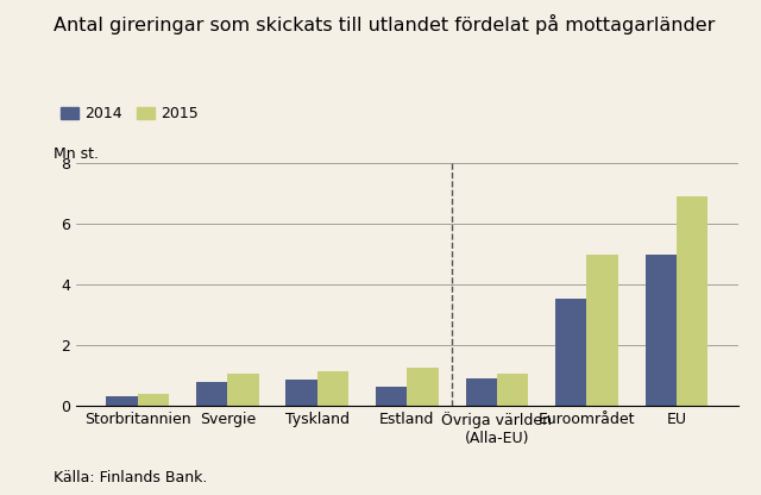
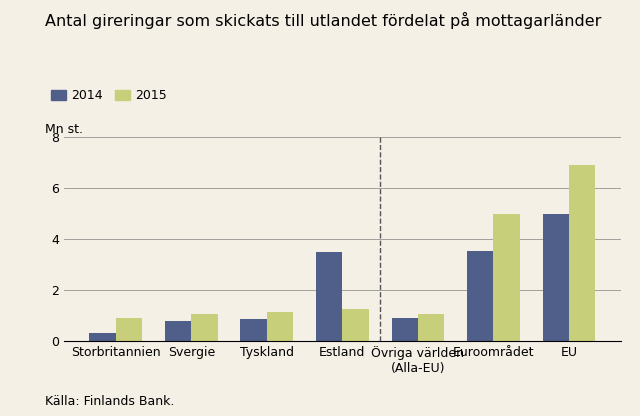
2015/Storbritannien: 0.40 -> 0.90
2014/Estland: 0.65 -> 3.50
